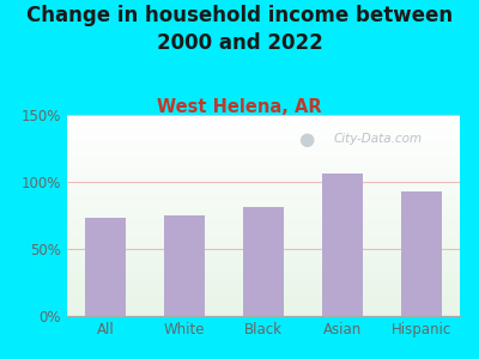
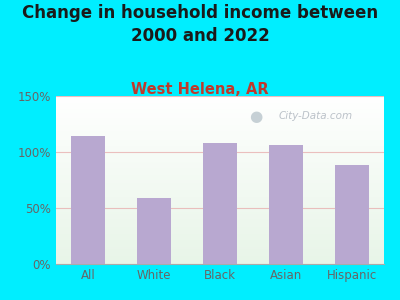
All: 73% -> 114%
White: 75% -> 59%
Black: 81% -> 108%
Hispanic: 93% -> 88%
